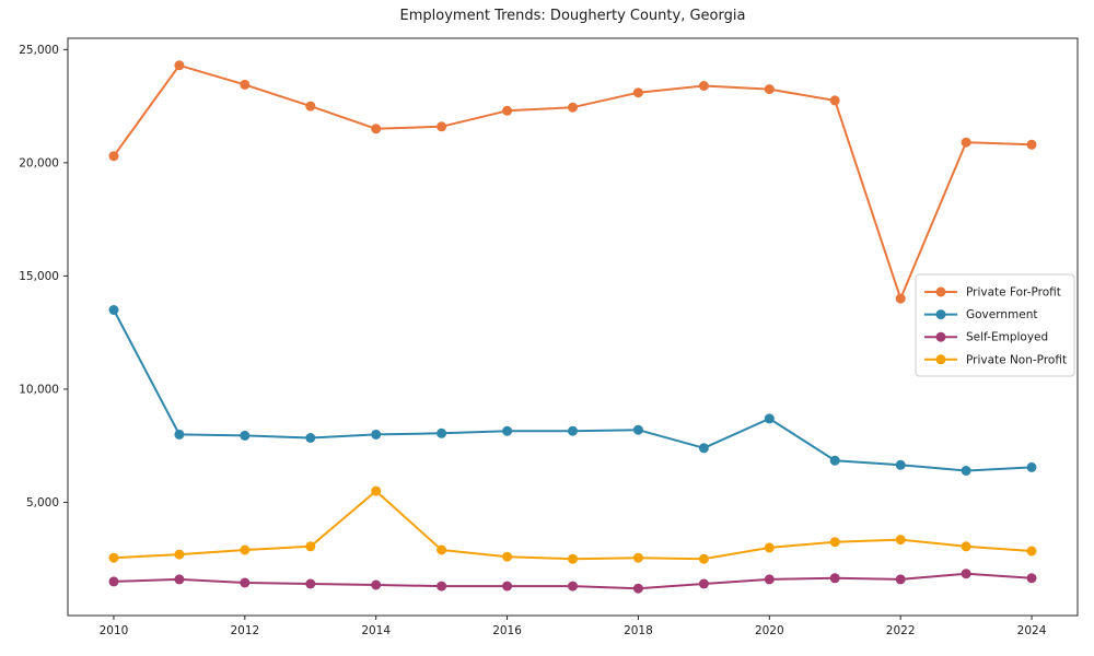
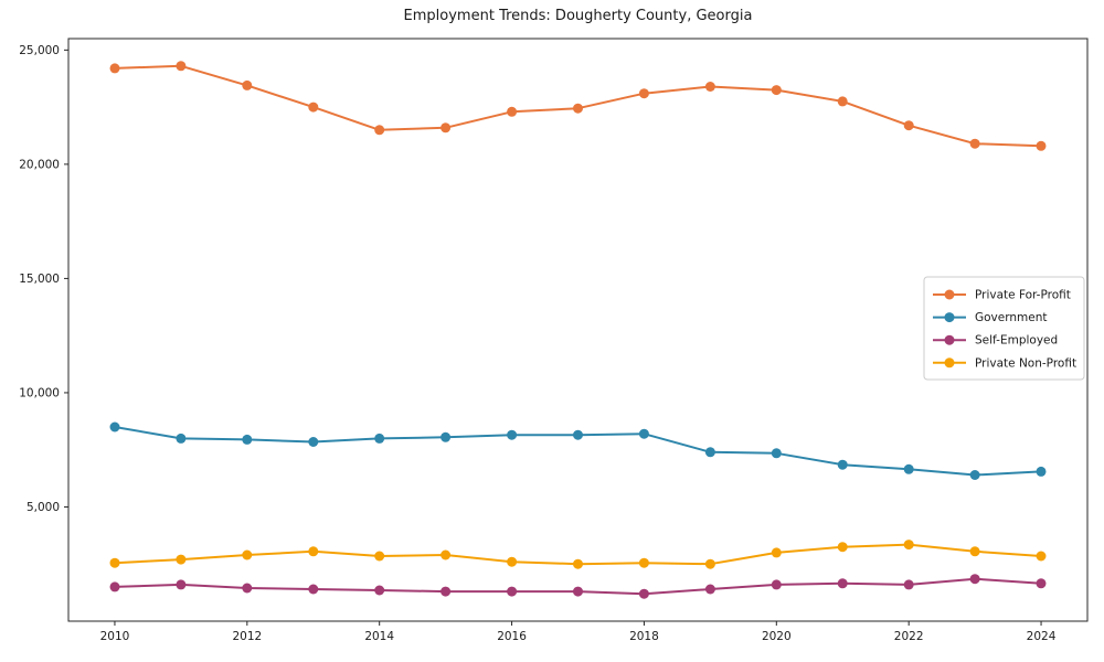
Private For-Profit/2010: 20300 -> 24200
Government/2010: 13500 -> 8500
Private Non-Profit/2014: 5500 -> 2800
Government/2020: 8700 -> 7400
Private For-Profit/2022: 14000 -> 21700
